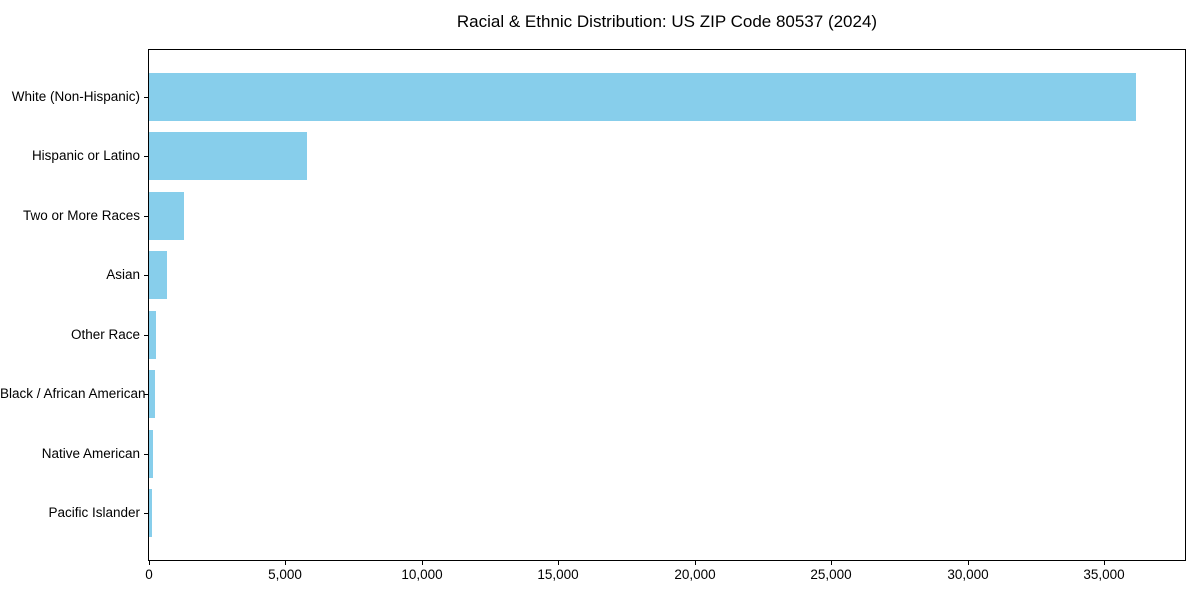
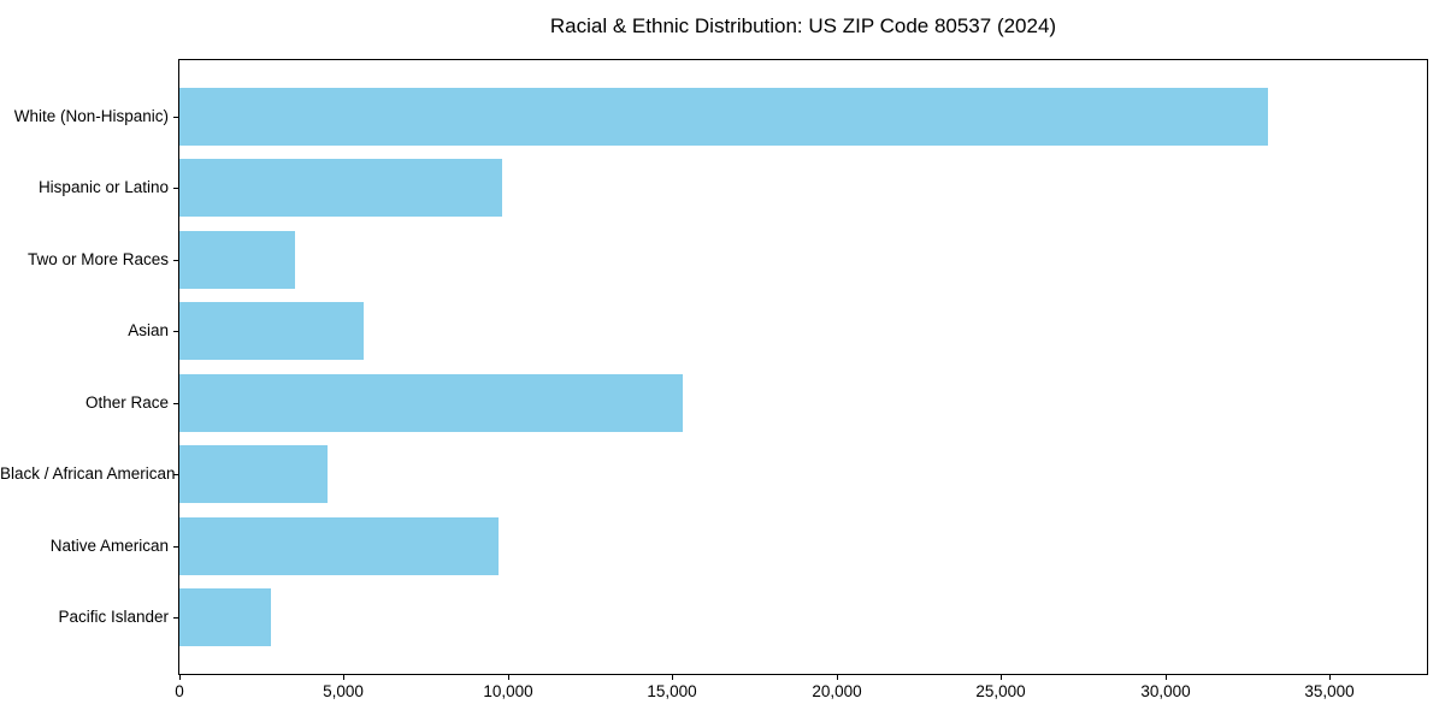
White (Non-Hispanic): 36100 -> 33100
Hispanic or Latino: 5800 -> 9800
Two or More Races: 1300 -> 3500
Asian: 600 -> 5600
Other Race: 300 -> 15300
Black / African American: 200 -> 4500
Native American: 200 -> 9700
Pacific Islander: 100 -> 2800
